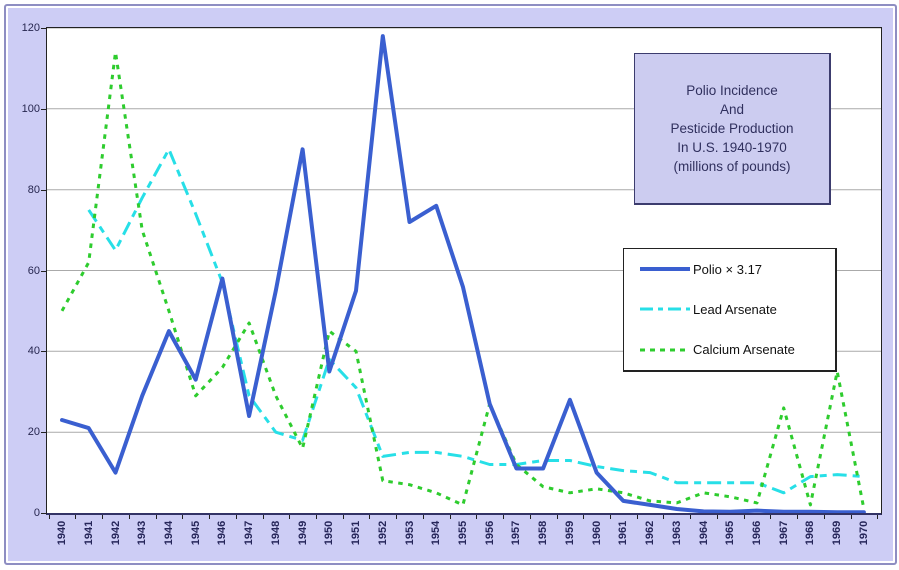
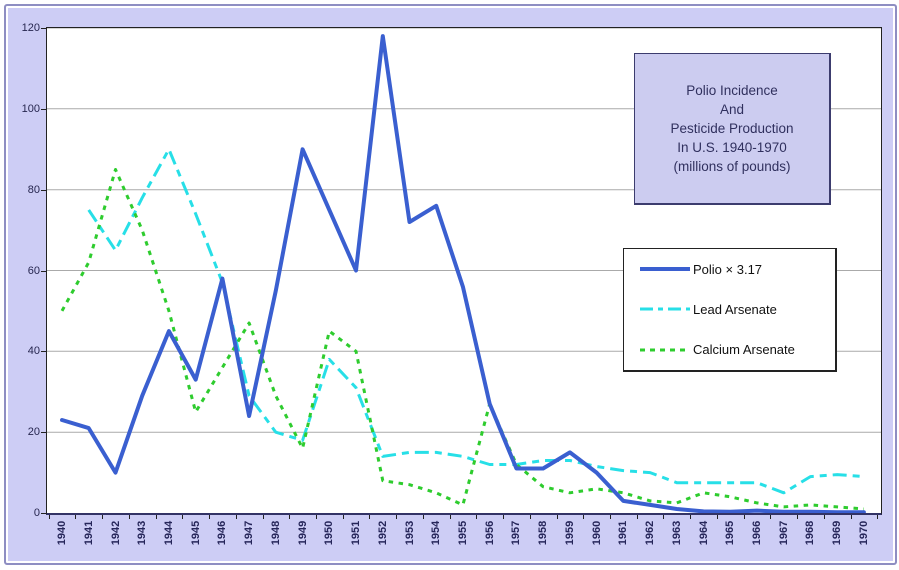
Calcium Arsenate/1942: 114 -> 85
Calcium Arsenate/1945: 29 -> 25
Polio × 3.17/1950: 35 -> 75
Polio × 3.17/1951: 55 -> 60
Polio × 3.17/1959: 28 -> 15
Calcium Arsenate/1967: 26 -> 2
Calcium Arsenate/1969: 35 -> 2
